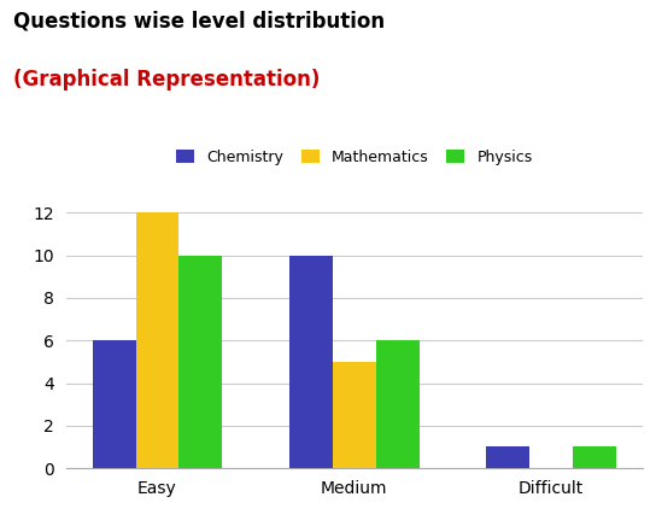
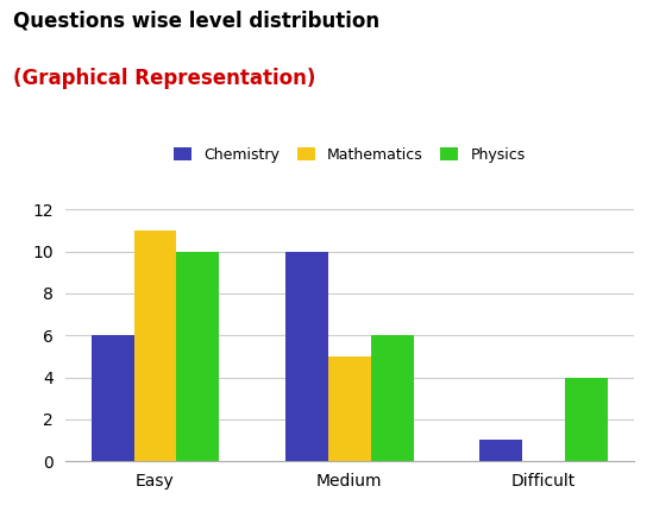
Mathematics/Easy: 12 -> 11
Physics/Difficult: 1 -> 4
